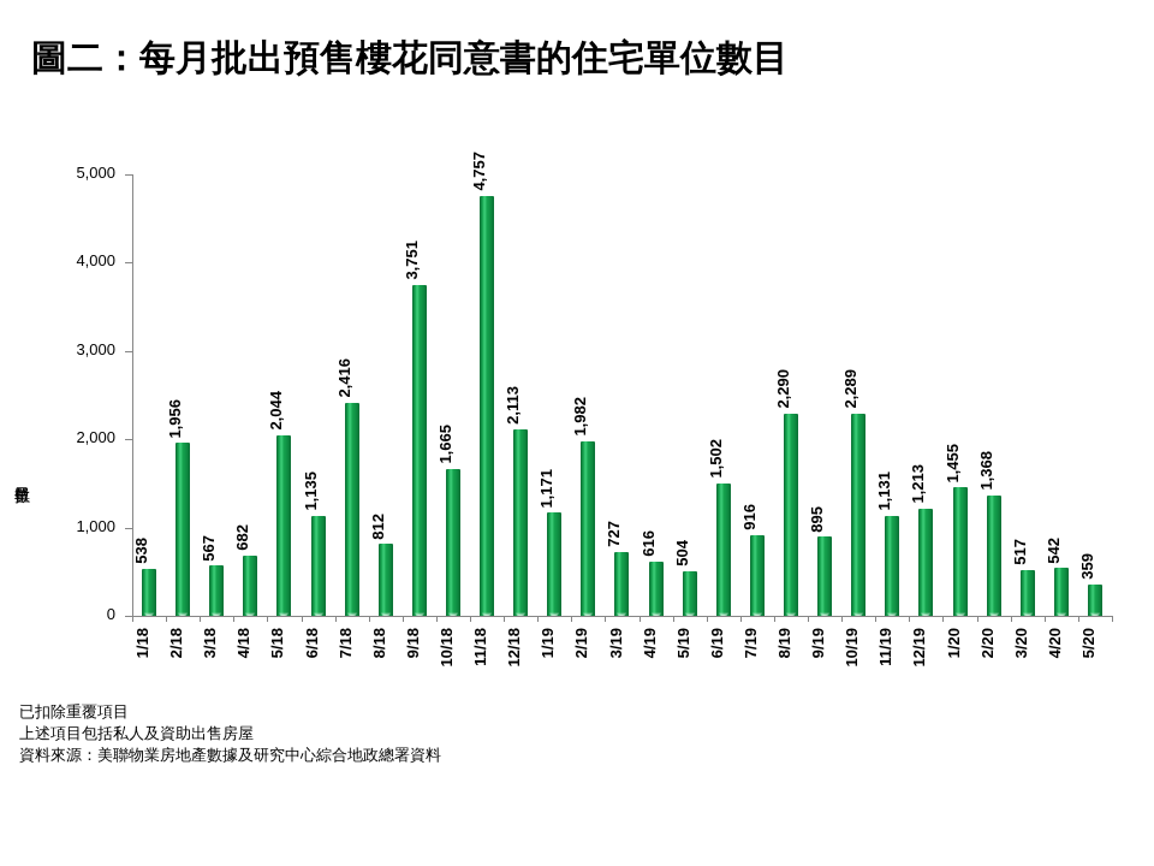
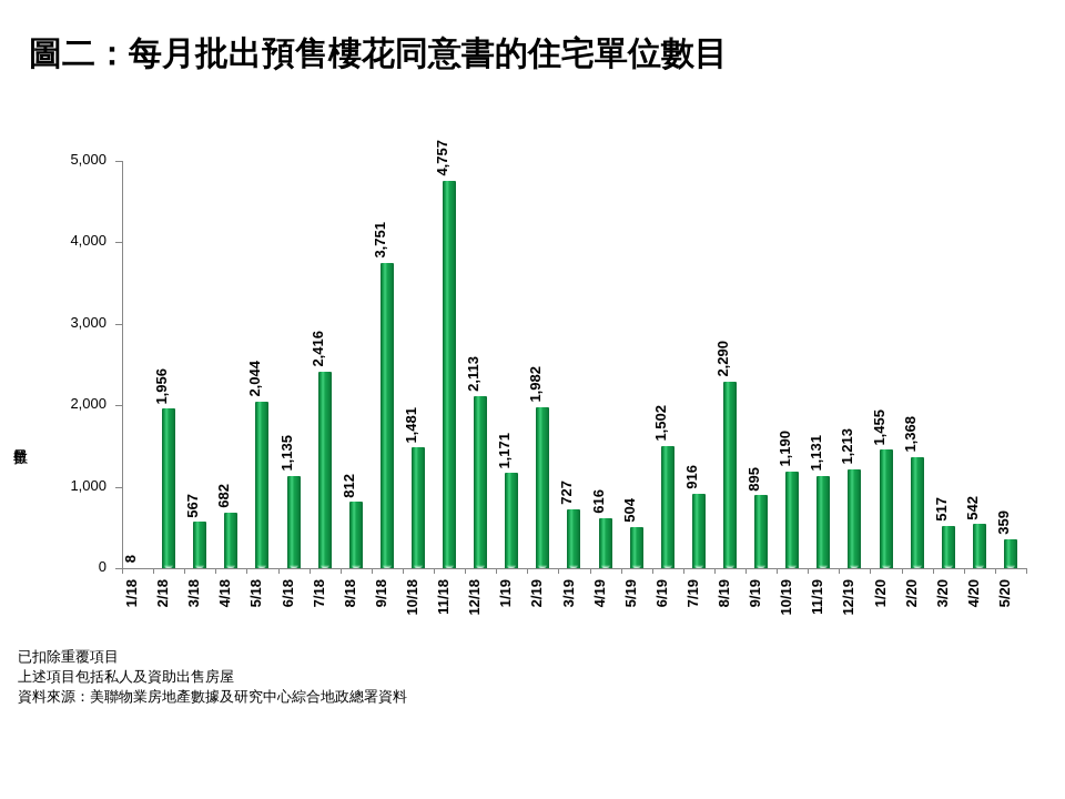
1/18: 538 -> 8
10/18: 1,665 -> 1,481
10/19: 2,289 -> 1,190
